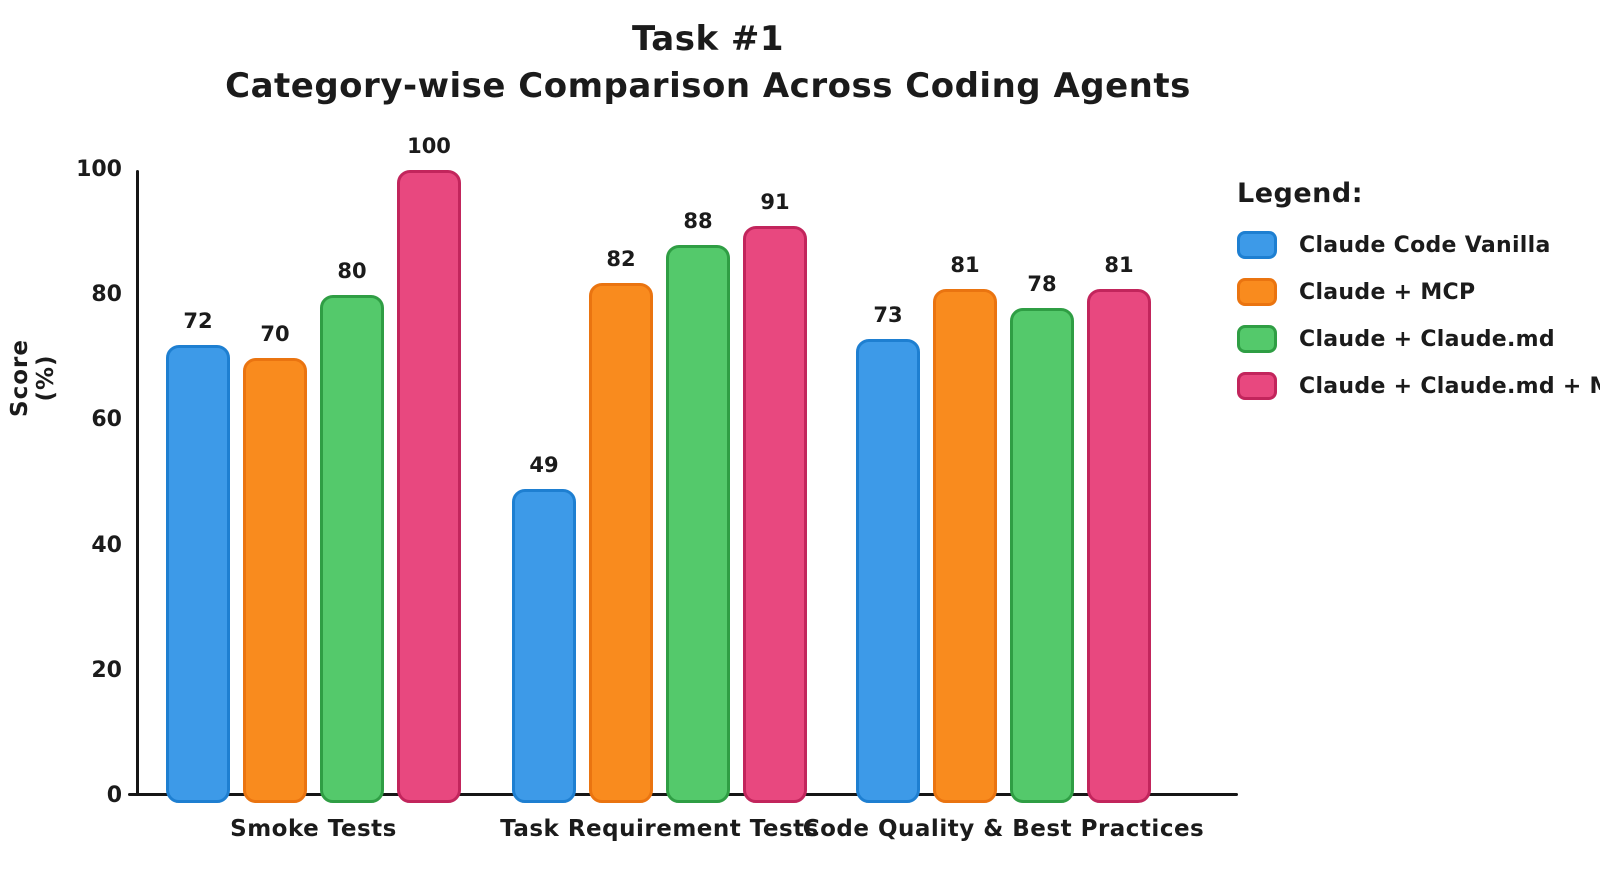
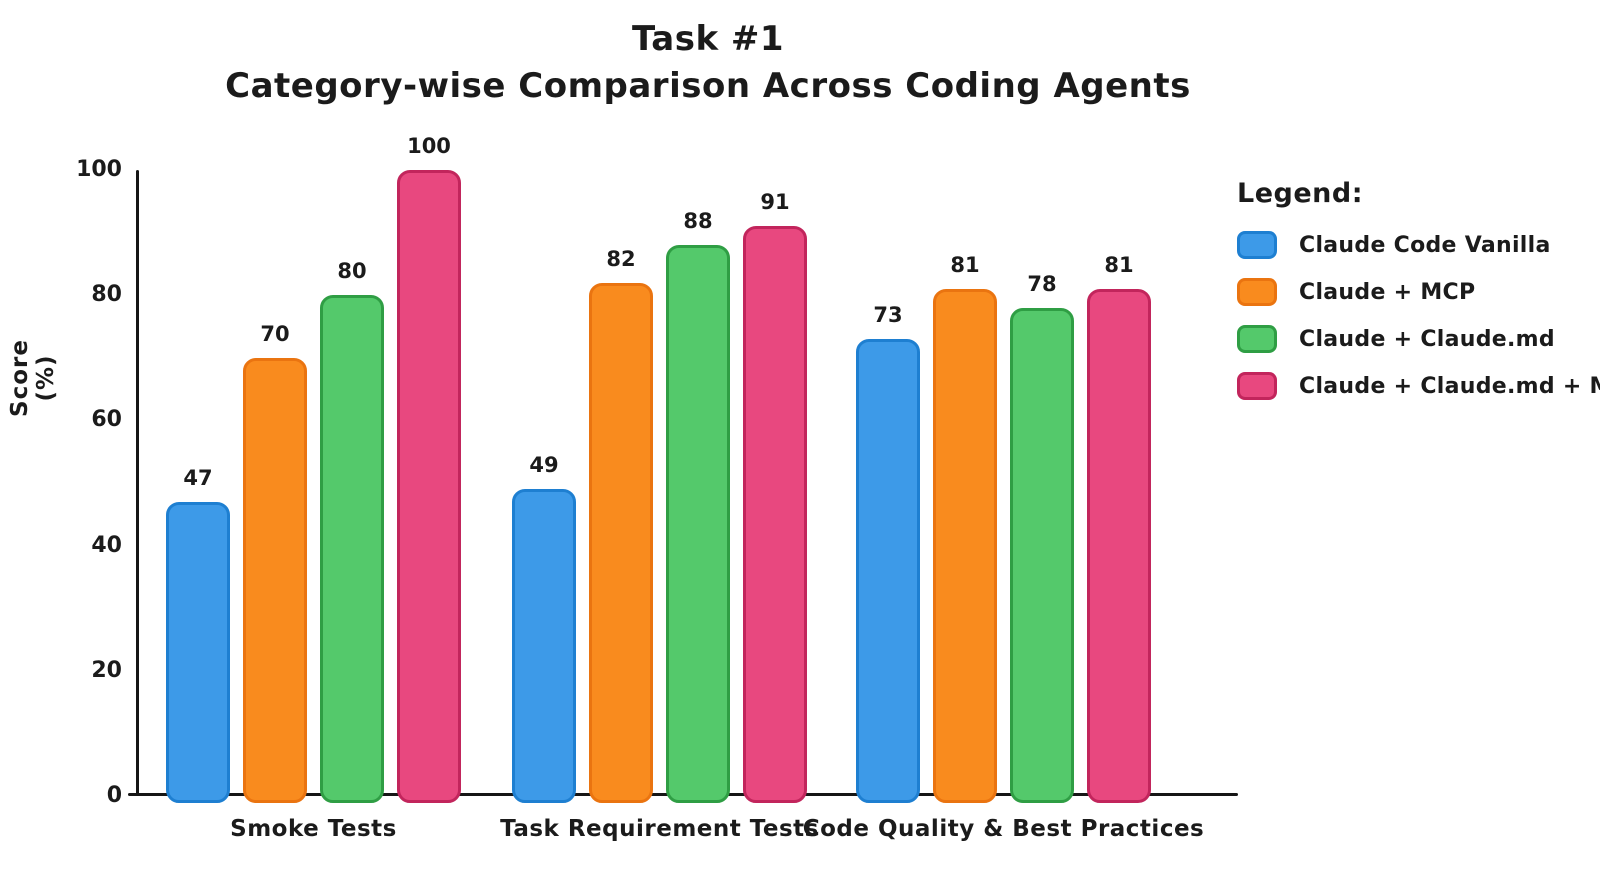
Claude Code Vanilla/Smoke Tests: 72 -> 47
